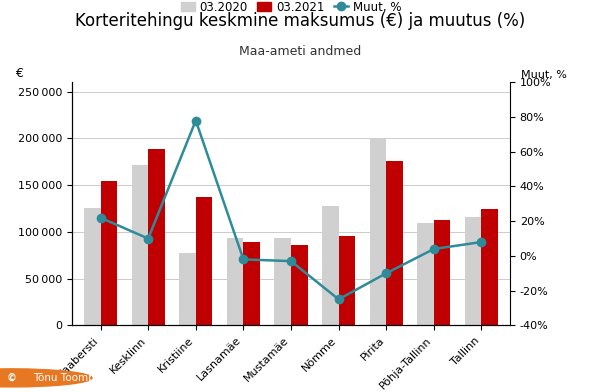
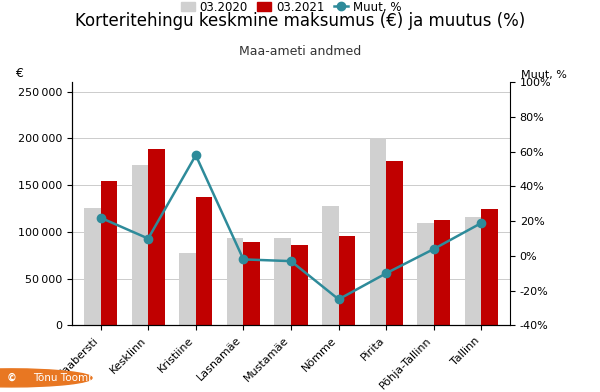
Muut, %/Kristiine: 78% -> 58%
Muut, %/Tallinn: 8% -> 19%
